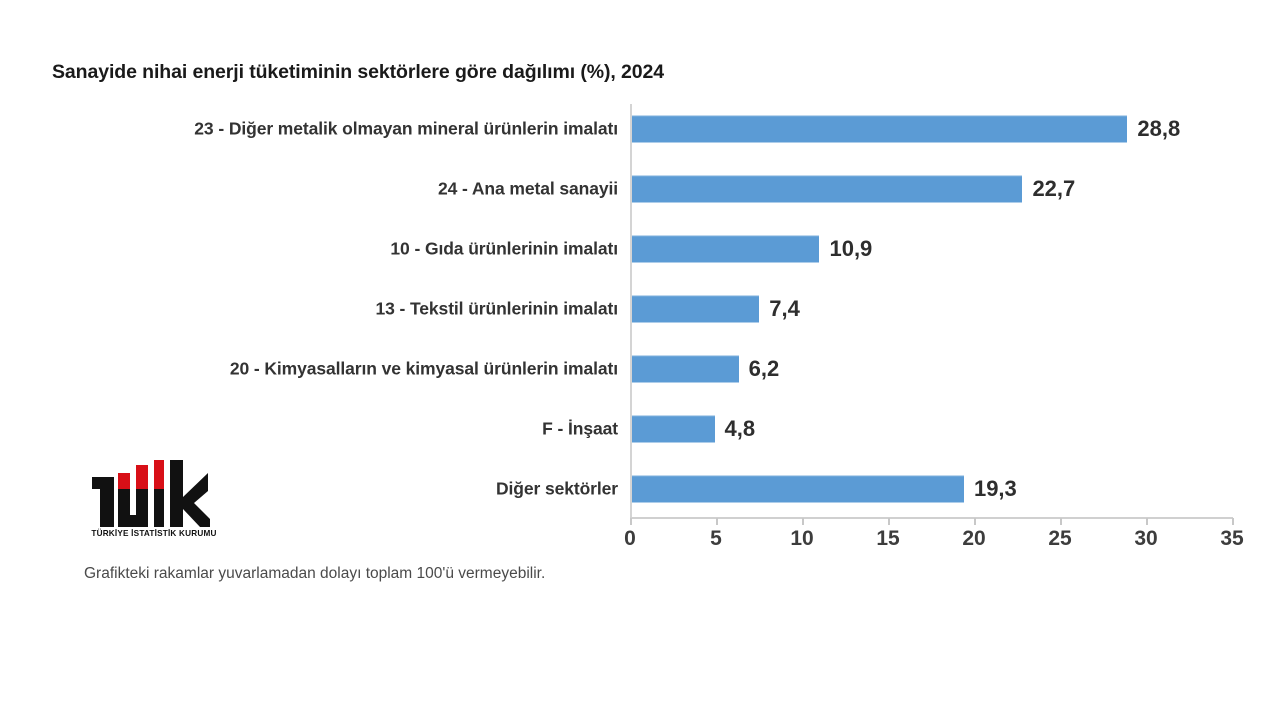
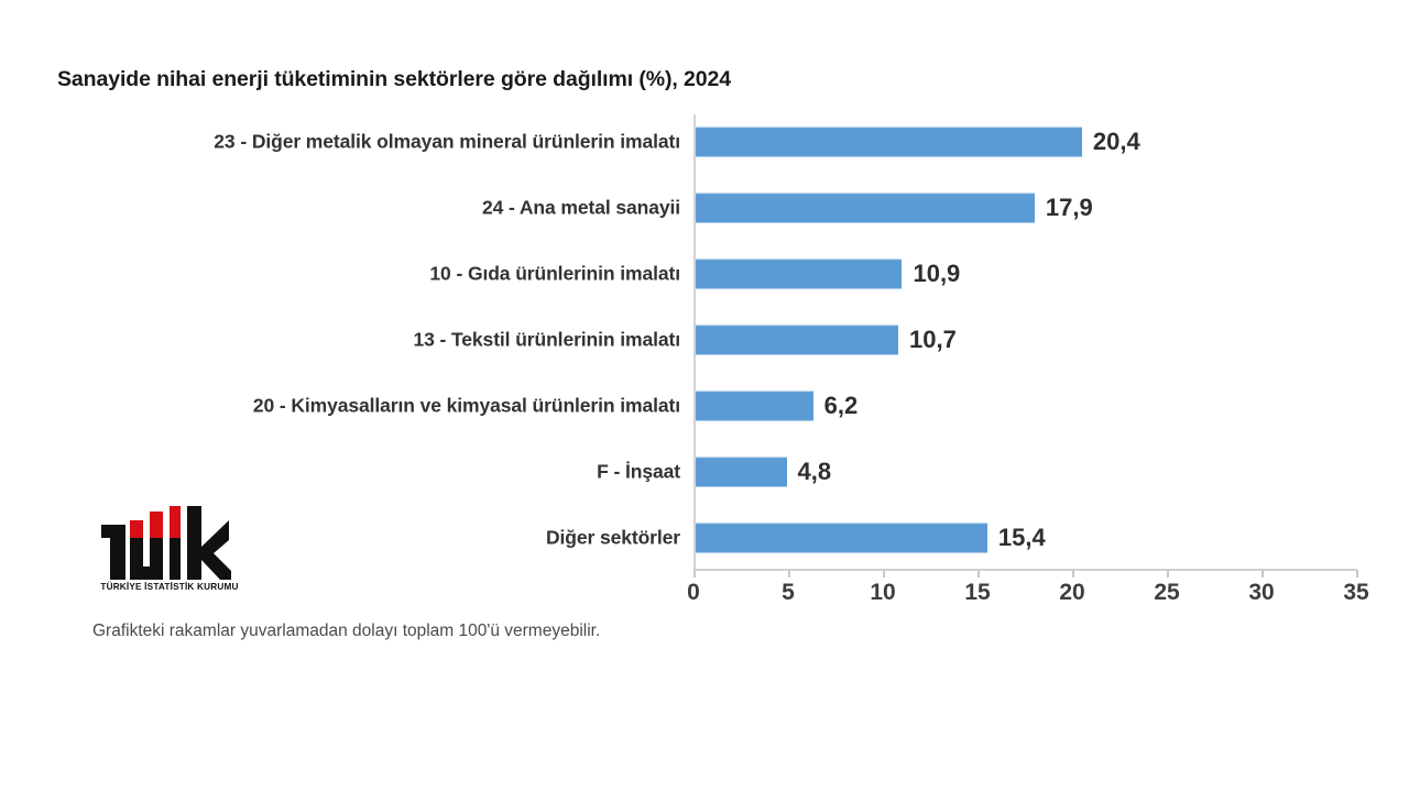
23 - Diğer metalik olmayan mineral ürünlerin imalatı: 28,8 -> 20,4
24 - Ana metal sanayii: 22,7 -> 17,9
13 - Tekstil ürünlerinin imalatı: 7,4 -> 10,7
Diğer sektörler: 19,3 -> 15,4
